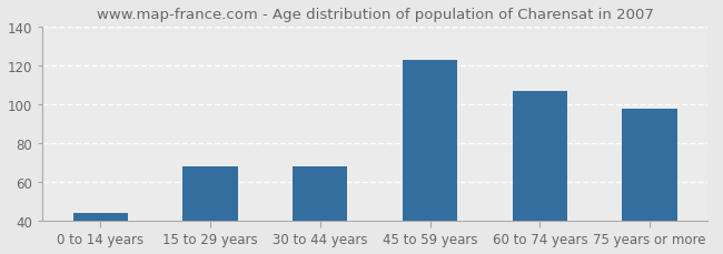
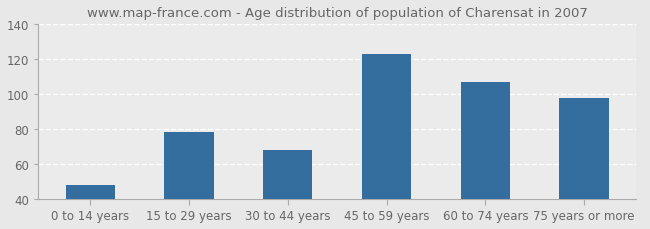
0 to 14 years: 44 -> 48
15 to 29 years: 68 -> 78
